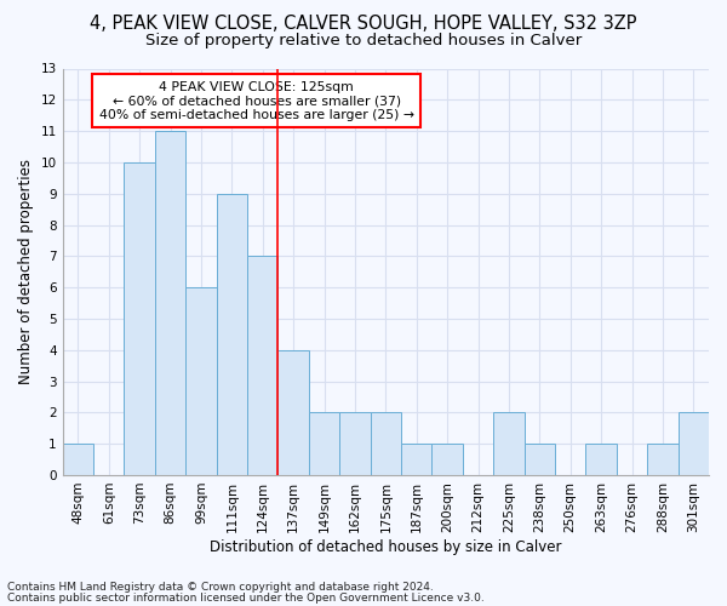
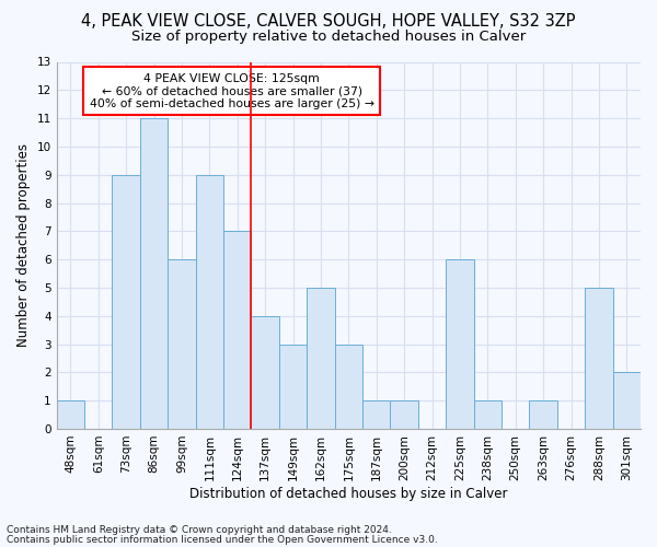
73sqm: 10 -> 9
149sqm: 2 -> 3
162sqm: 2 -> 5
175sqm: 2 -> 3
225sqm: 2 -> 6
288sqm: 1 -> 5
